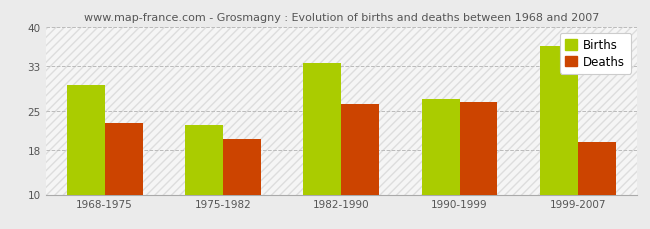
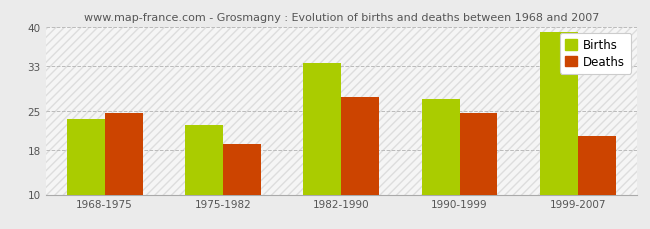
Births/1968-1975: 29.6 -> 23.5
Deaths/1968-1975: 22.8 -> 24.5
Deaths/1975-1982: 20.0 -> 19.0
Deaths/1982-1990: 26.2 -> 27.5
Deaths/1990-1999: 26.6 -> 24.5
Births/1999-2007: 36.6 -> 39.0
Deaths/1999-2007: 19.4 -> 20.5
